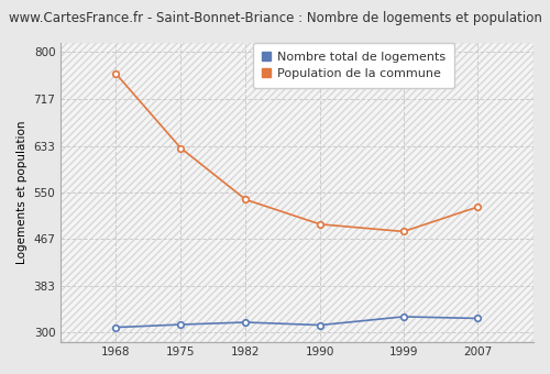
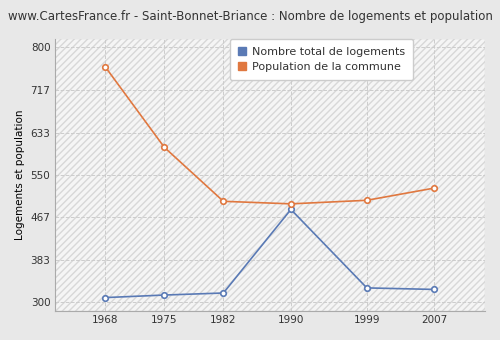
Population de la commune/1975: 629 -> 604
Population de la commune/1982: 537 -> 498
Nombre total de logements/1990: 313 -> 482
Population de la commune/1999: 480 -> 500
